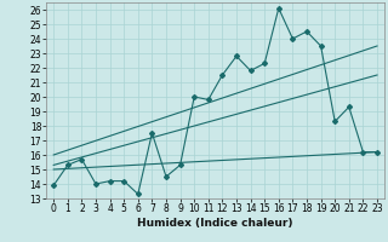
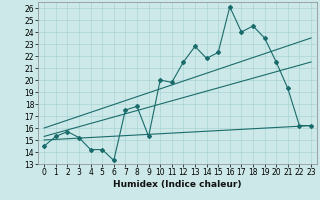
0: 13.9 -> 14.5
3: 14.0 -> 15.2
8: 14.5 -> 17.8
20: 18.3 -> 21.5
